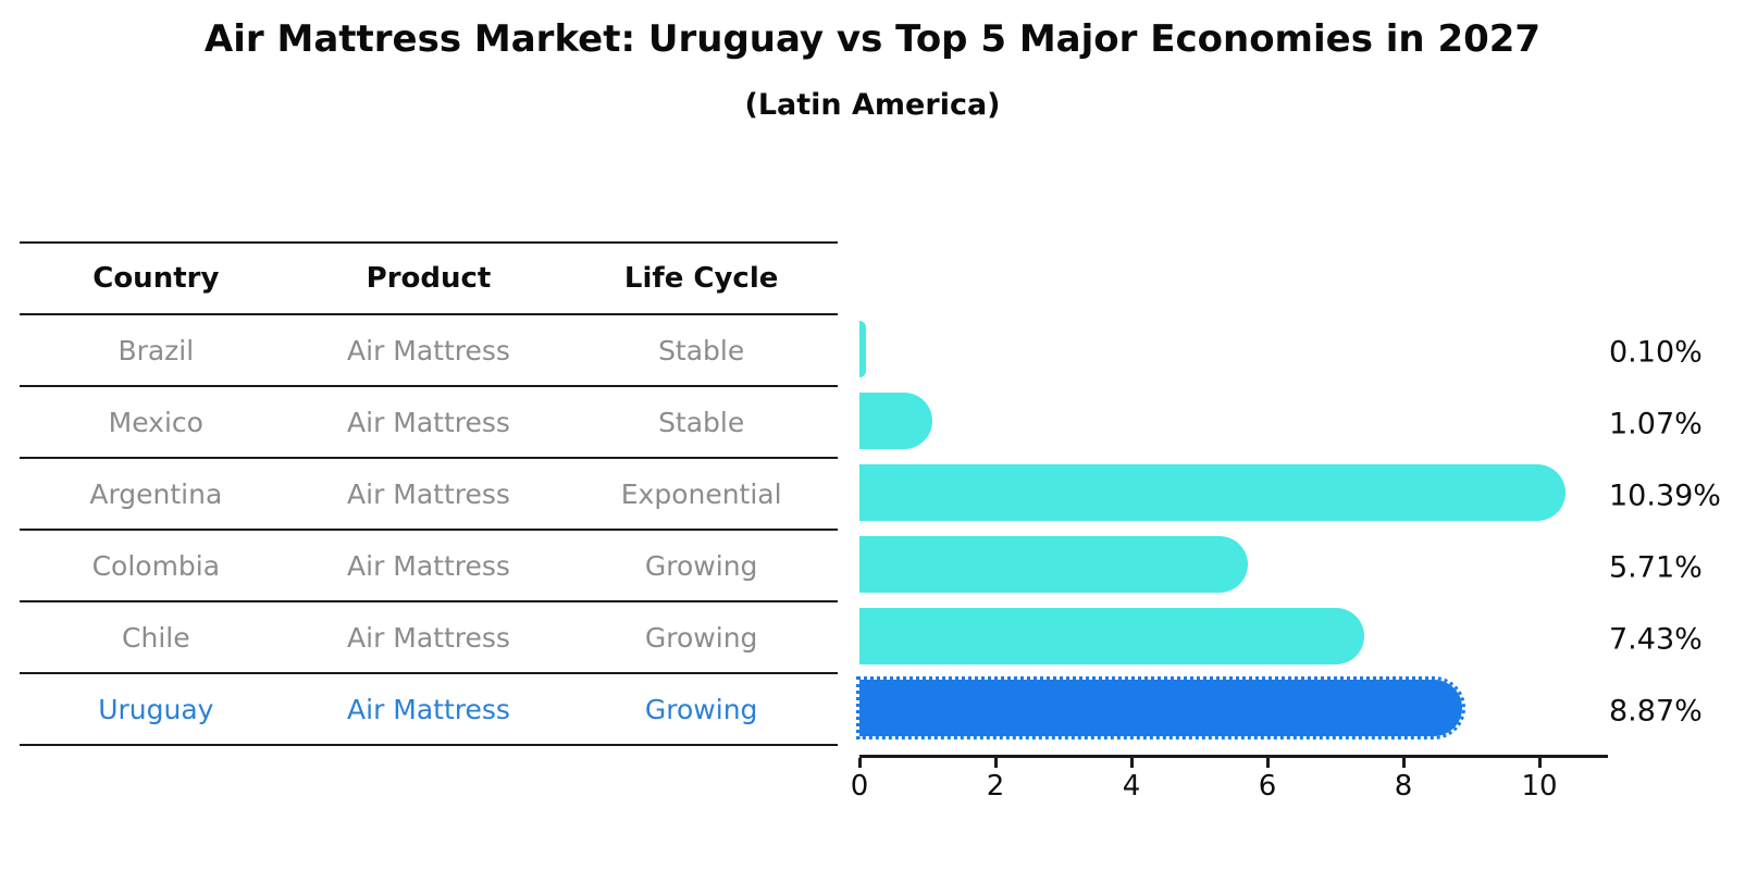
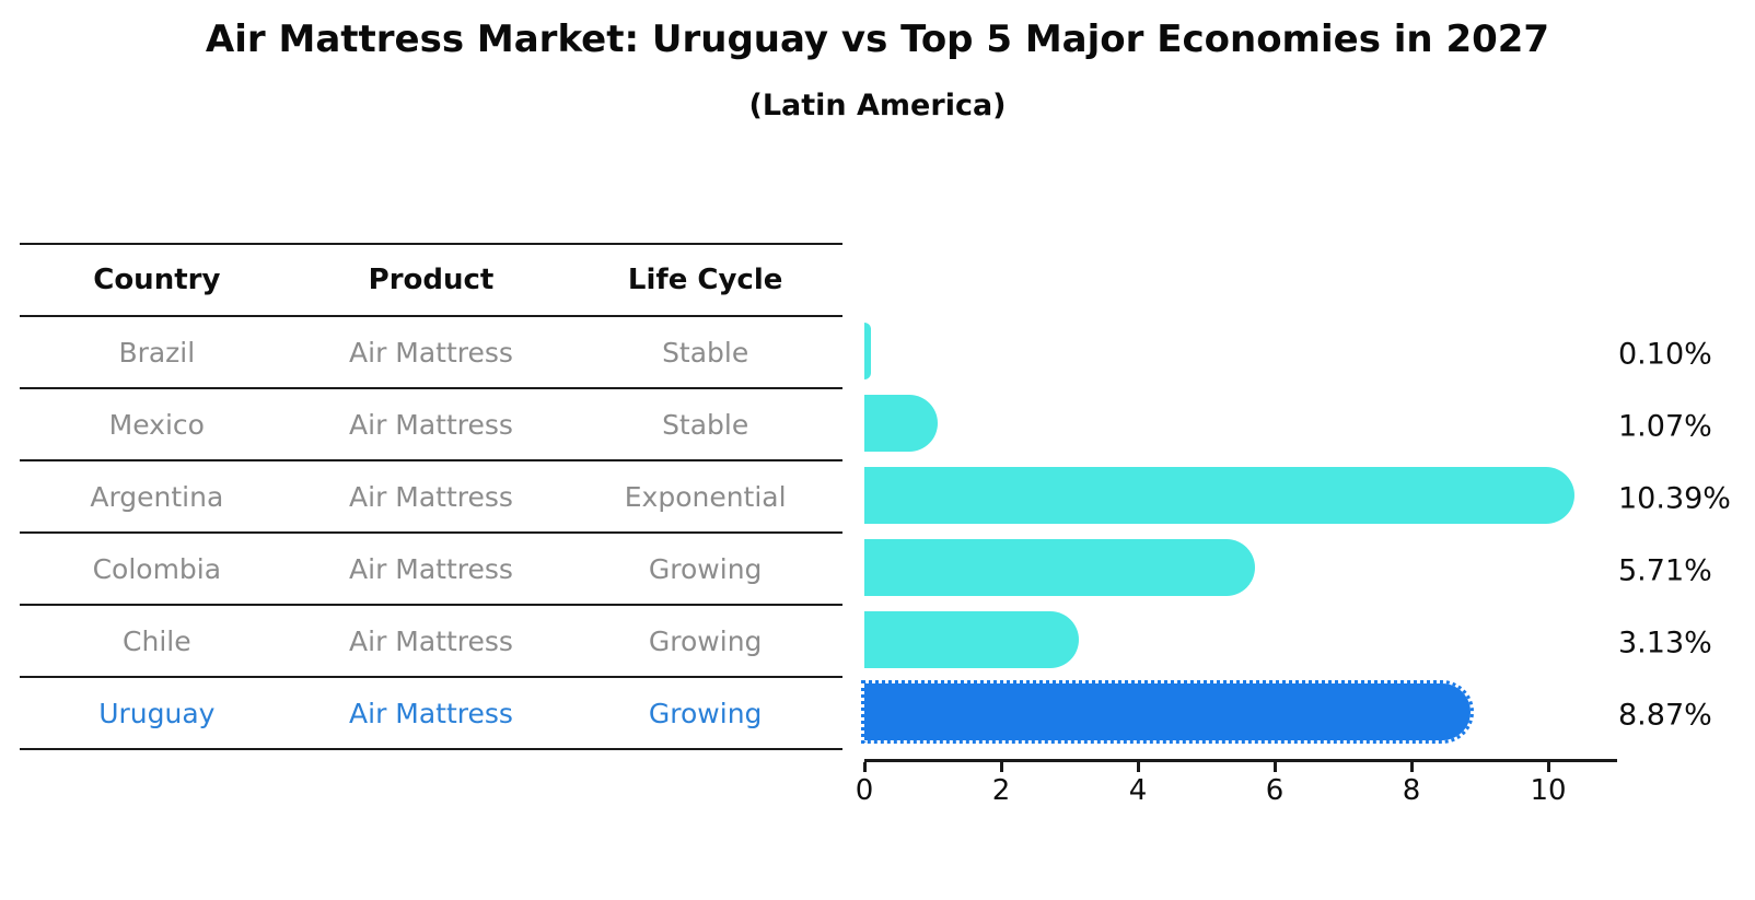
Chile: 7.43% -> 3.13%
